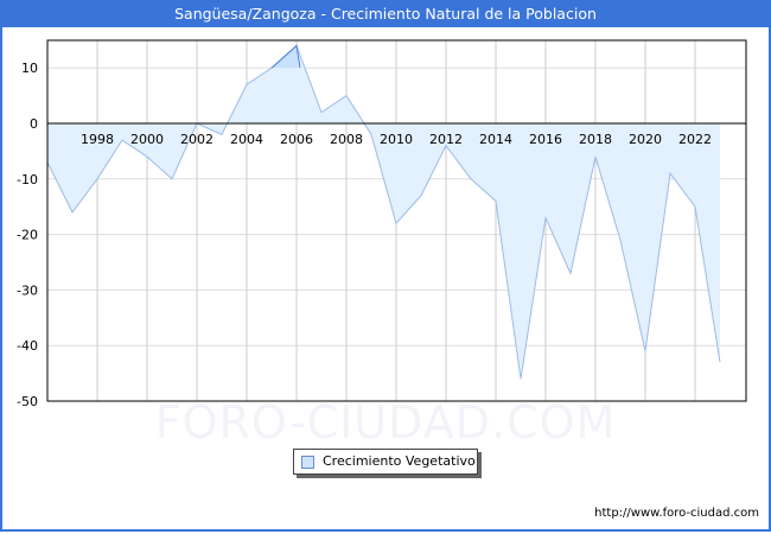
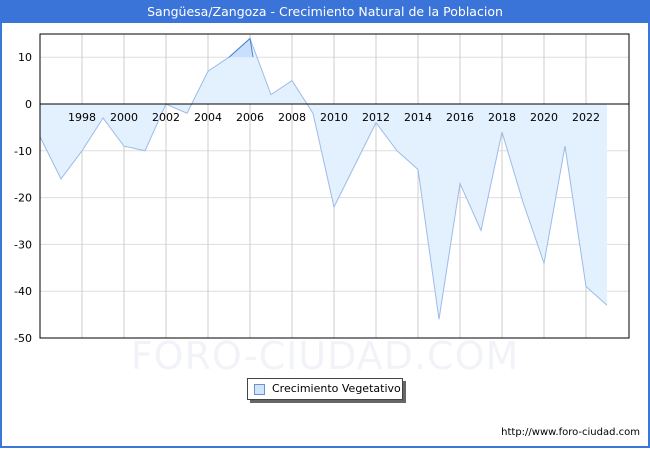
2000: -6 -> -9
2010: -18 -> -22
2020: -41 -> -34
2022: -15 -> -39
